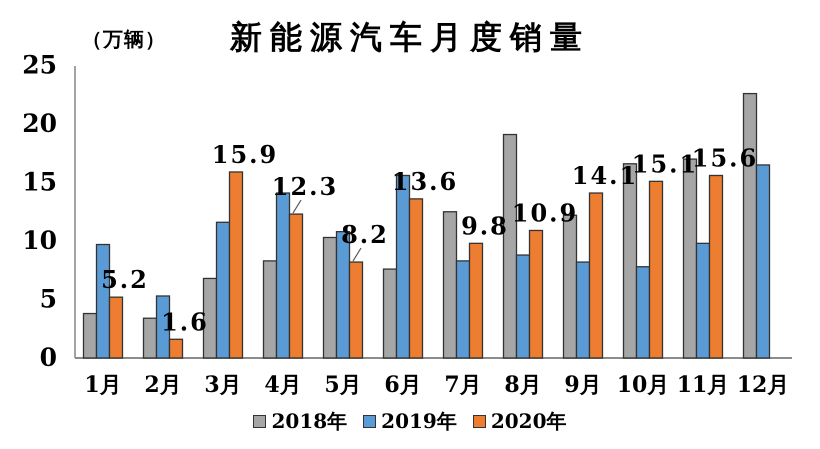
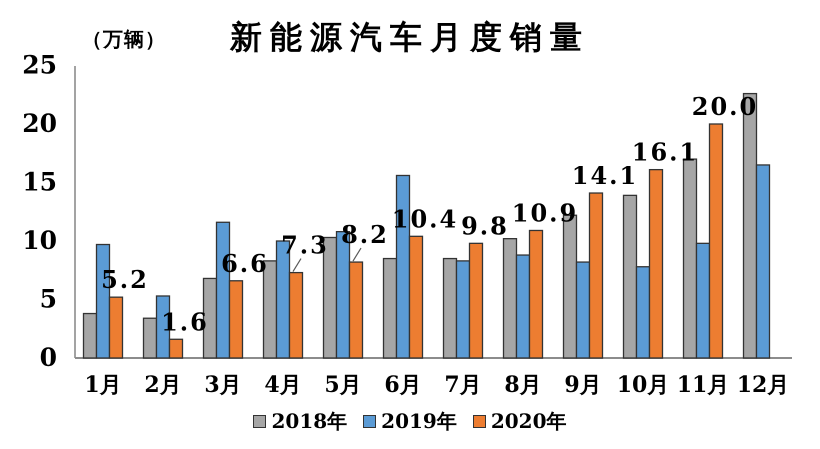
2020年/3月: 15.9 -> 6.6
2019年/4月: 14.1 -> 10.0
2020年/4月: 12.3 -> 7.3
2018年/6月: 7.6 -> 8.5
2020年/6月: 13.6 -> 10.4
2018年/7月: 12.5 -> 8.5
2018年/8月: 19.1 -> 10.2
2018年/10月: 16.6 -> 13.9
2020年/10月: 15.1 -> 16.1
2020年/11月: 15.6 -> 20.0
